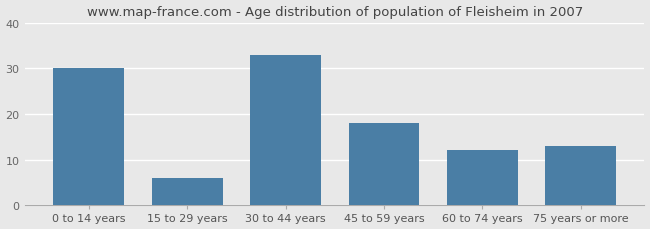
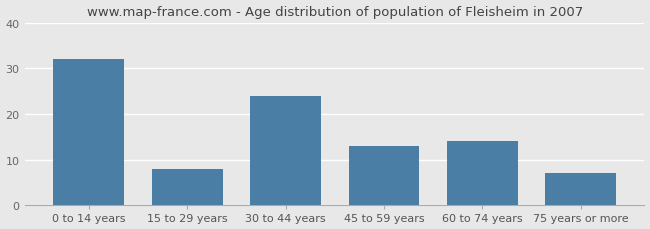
0 to 14 years: 30 -> 32
15 to 29 years: 6 -> 8
30 to 44 years: 33 -> 24
45 to 59 years: 18 -> 13
60 to 74 years: 12 -> 14
75 years or more: 13 -> 7
